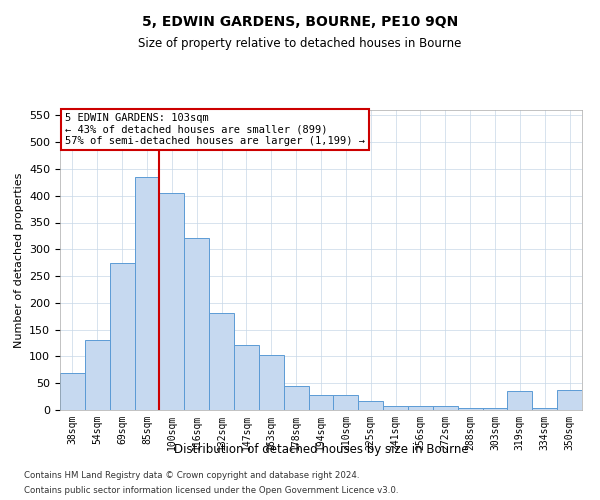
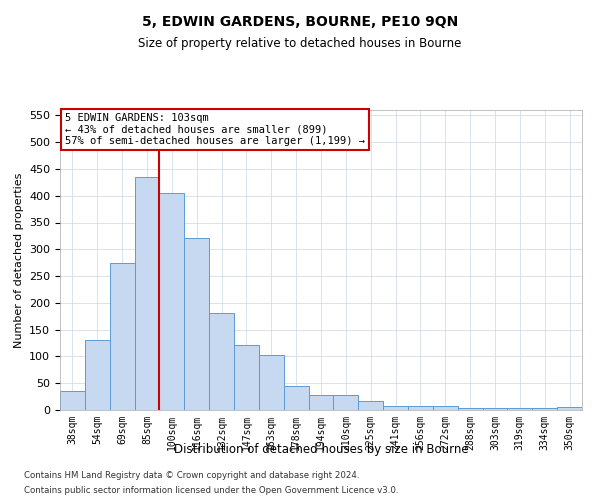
38sqm: 70 -> 35
319sqm: 36 -> 3
350sqm: 38 -> 6
